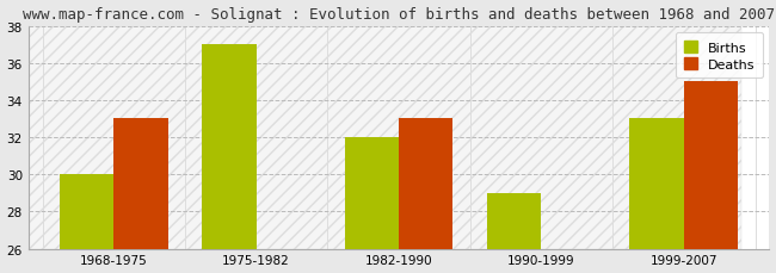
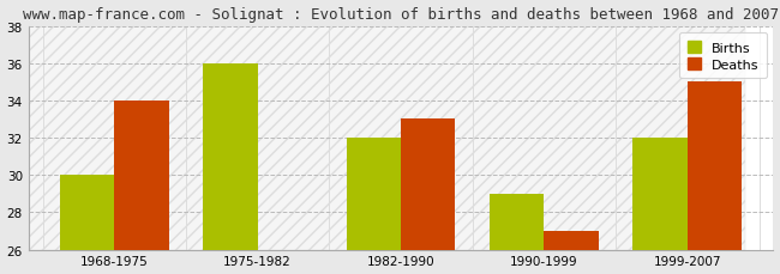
Deaths/1968-1975: 33 -> 34
Births/1975-1982: 37 -> 36
Deaths/1990-1999: 26 -> 27
Births/1999-2007: 33 -> 32
